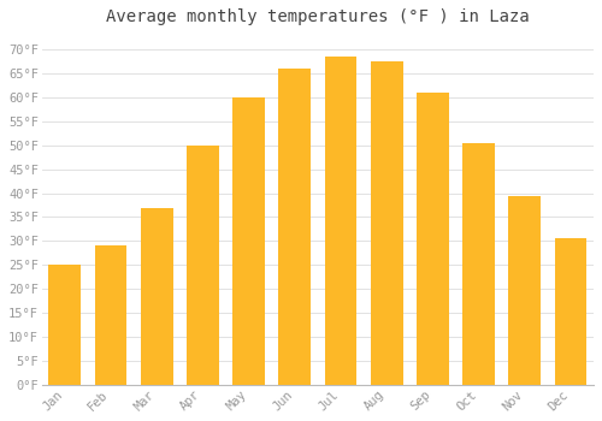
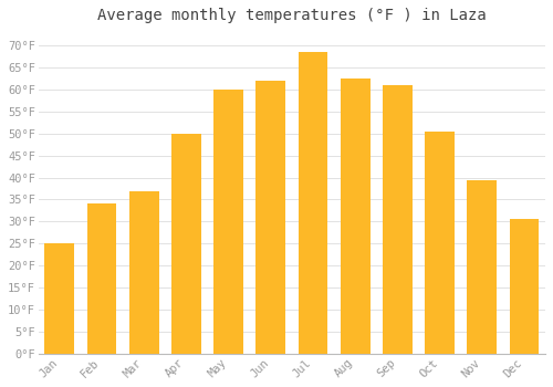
Feb: 29.0°F -> 34.0°F
Jun: 66.0°F -> 62.0°F
Aug: 67.5°F -> 62.5°F
